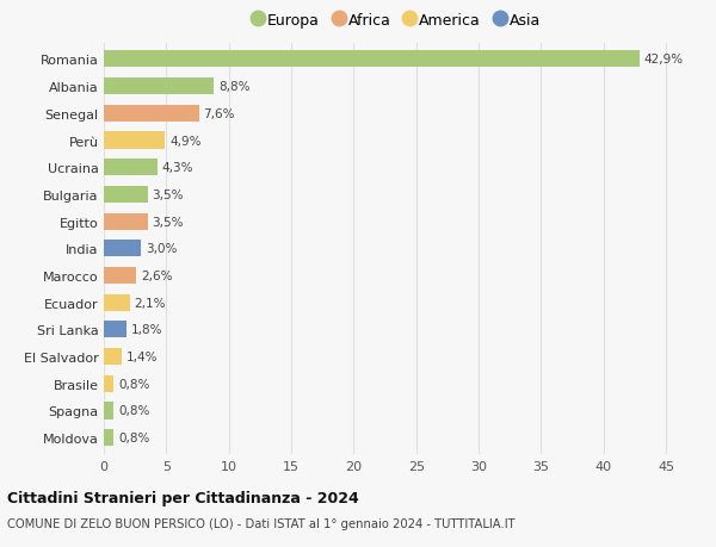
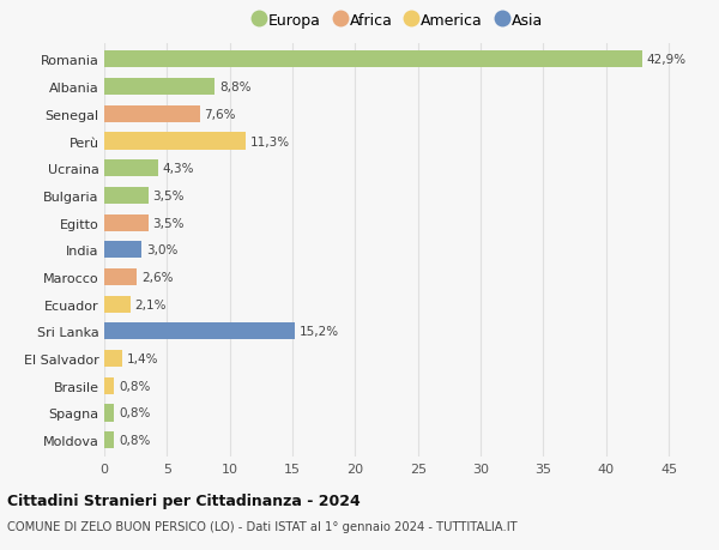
Perù: 4,9% -> 11,3%
Sri Lanka: 1,8% -> 15,2%
